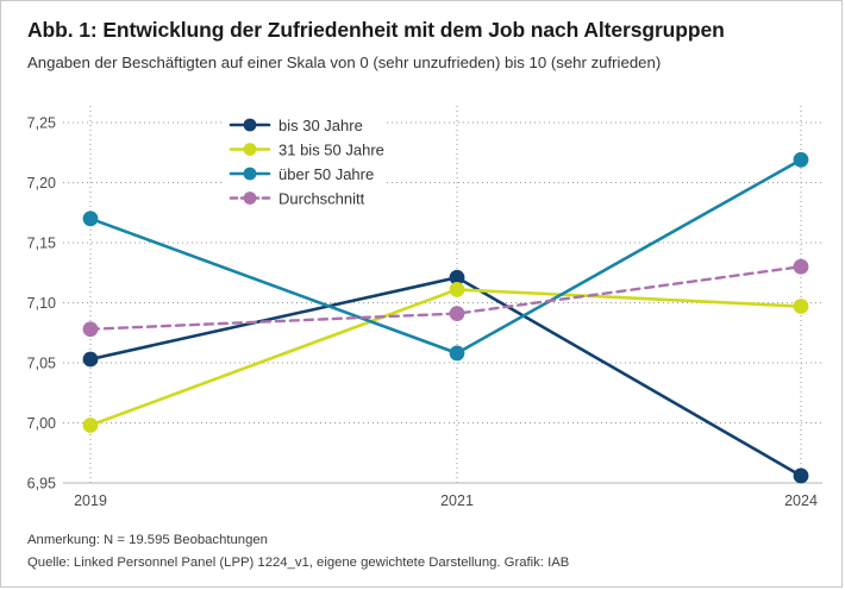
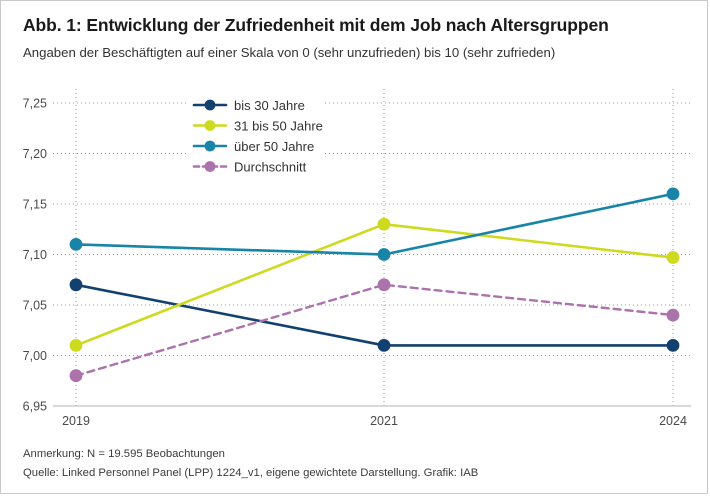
bis 30 Jahre/2019: 7,05 -> 7,07
31 bis 50 Jahre/2019: 7,00 -> 7,01
über 50 Jahre/2019: 7,17 -> 7,11
Durchschnitt/2019: 7,08 -> 6,98
bis 30 Jahre/2021: 7,12 -> 7,01
31 bis 50 Jahre/2021: 7,11 -> 7,13
über 50 Jahre/2021: 7,06 -> 7,10
Durchschnitt/2021: 7,09 -> 7,07
bis 30 Jahre/2024: 6,96 -> 7,01
über 50 Jahre/2024: 7,22 -> 7,16
Durchschnitt/2024: 7,13 -> 7,04
